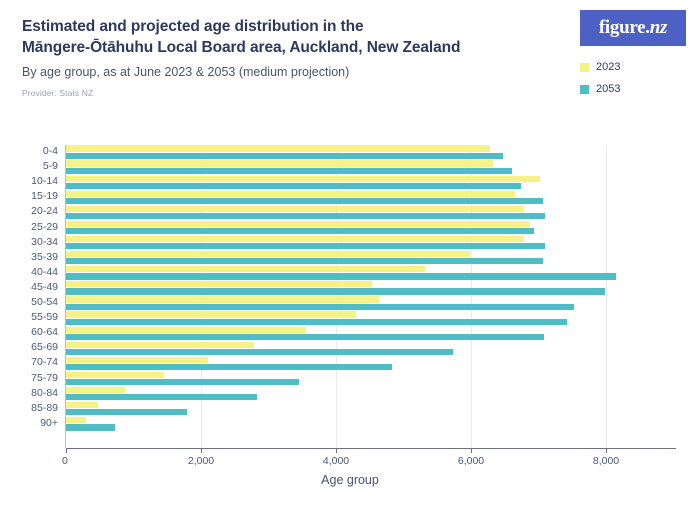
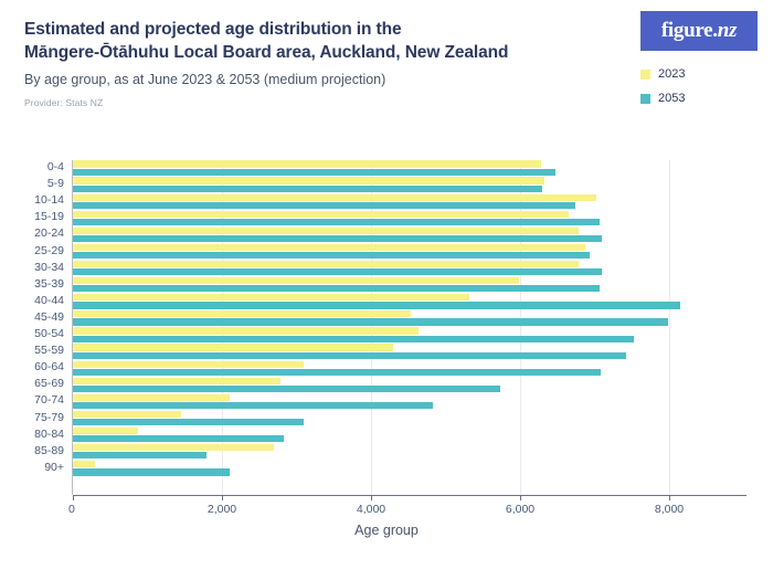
2053/5-9: 6600 -> 6300
2023/60-64: 3600 -> 3100
2053/75-79: 3400 -> 3100
2023/85-89: 500 -> 2700
2053/90+: 700 -> 2100
